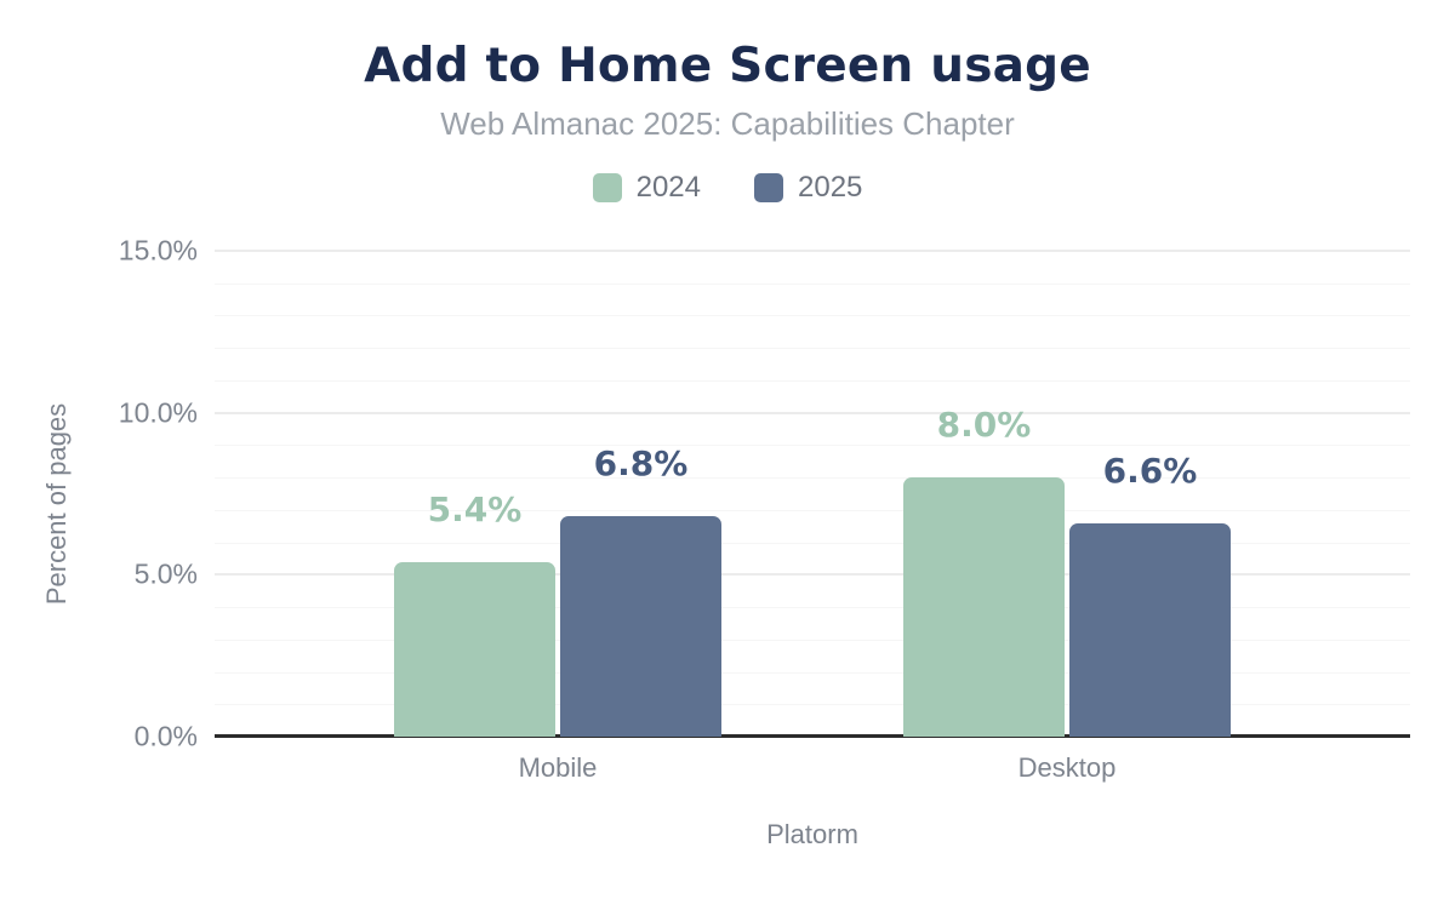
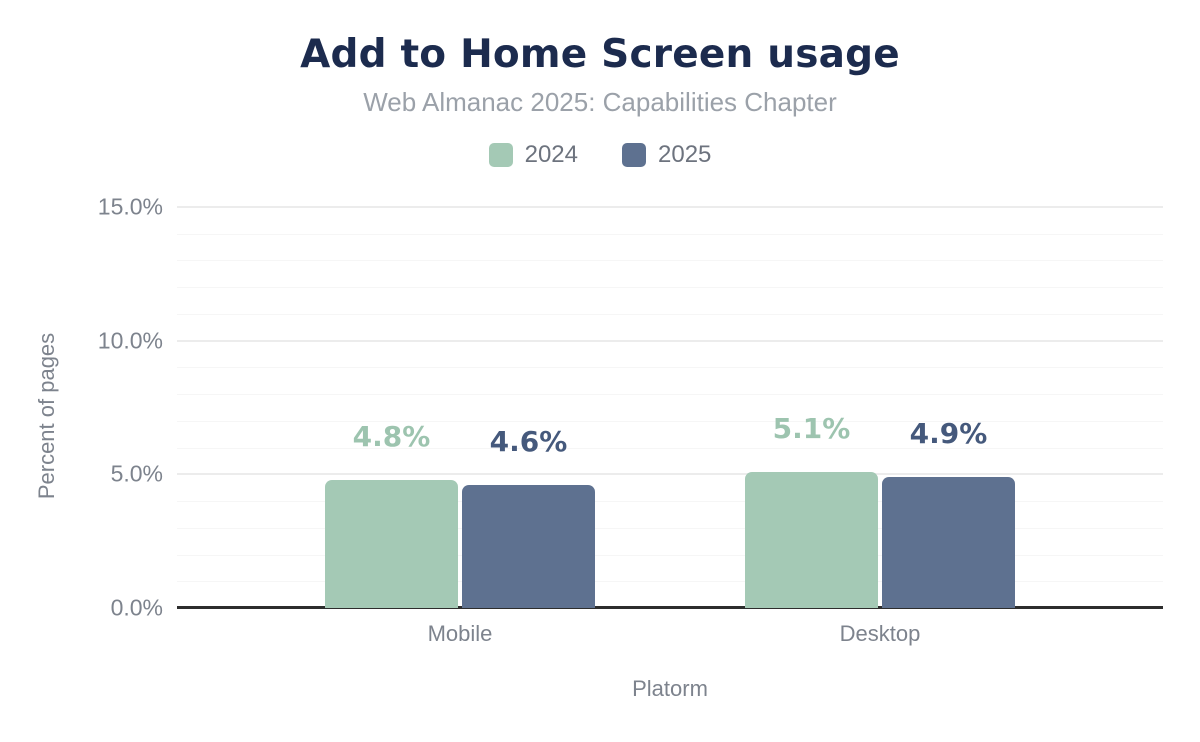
2024/Mobile: 5.4% -> 4.8%
2025/Mobile: 6.8% -> 4.6%
2024/Desktop: 8.0% -> 5.1%
2025/Desktop: 6.6% -> 4.9%
